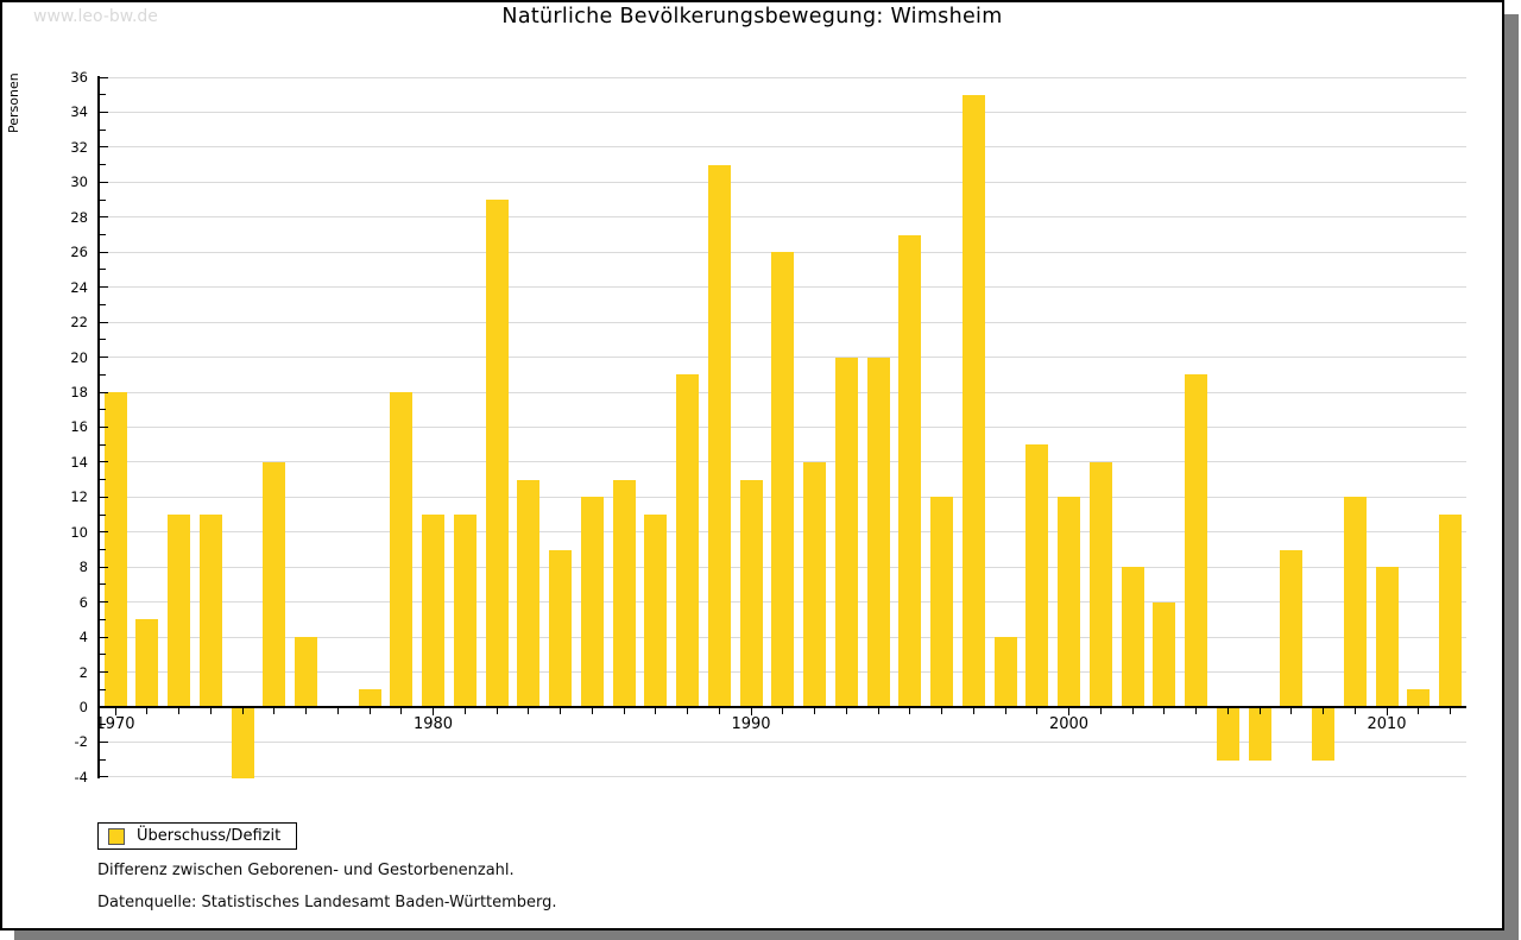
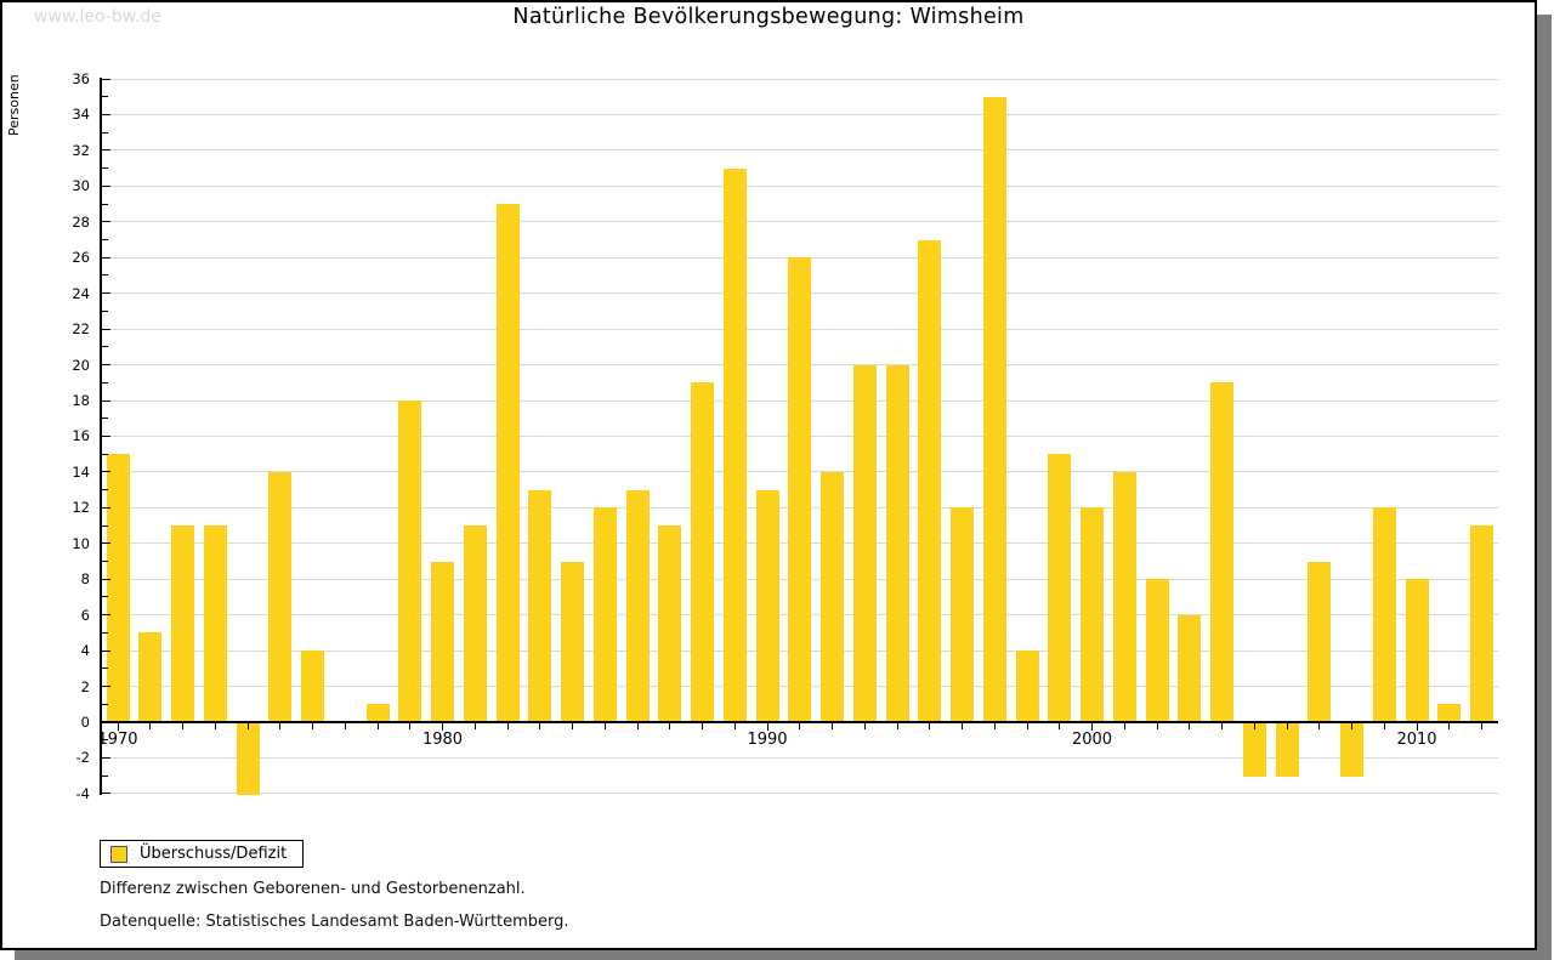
1970: 18 -> 15
1980: 11 -> 9
